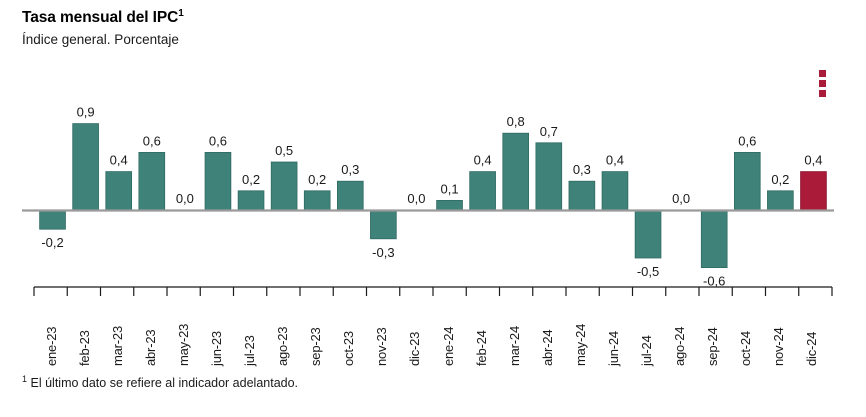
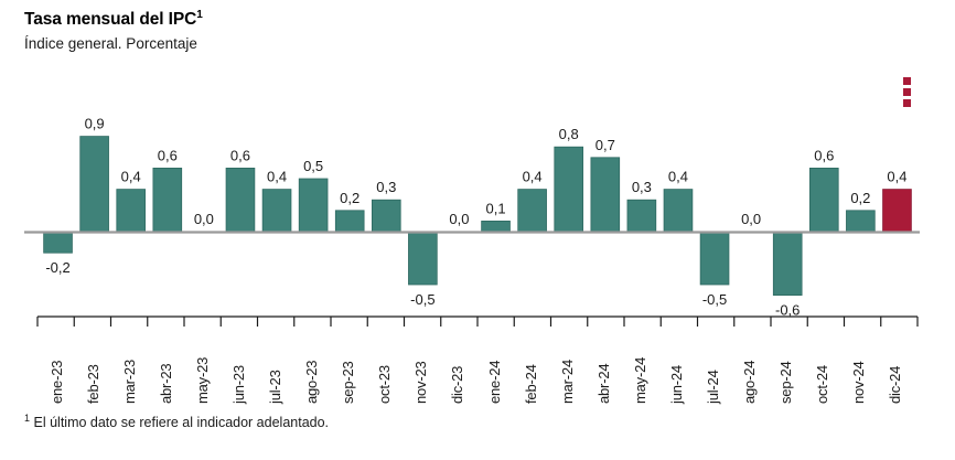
jul-23: 0,2 -> 0,4
nov-23: -0,3 -> -0,5
